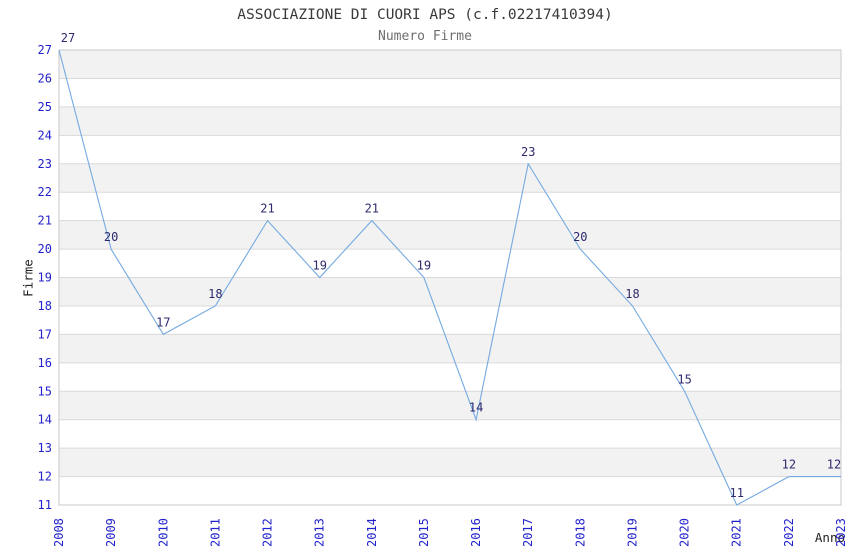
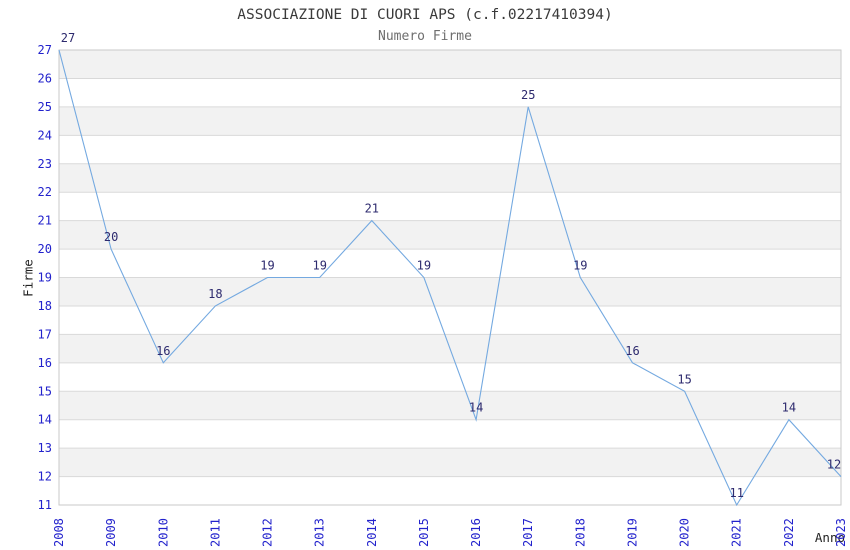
2010: 17 -> 16
2012: 21 -> 19
2017: 23 -> 25
2018: 20 -> 19
2019: 18 -> 16
2022: 12 -> 14
